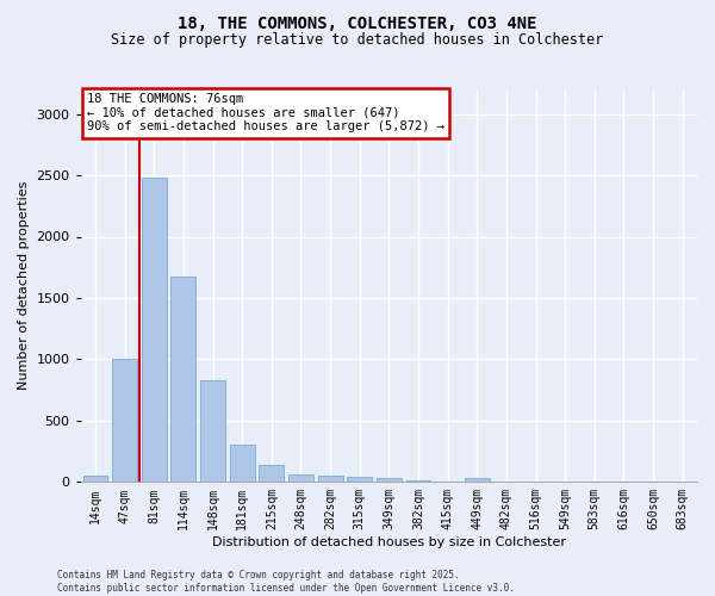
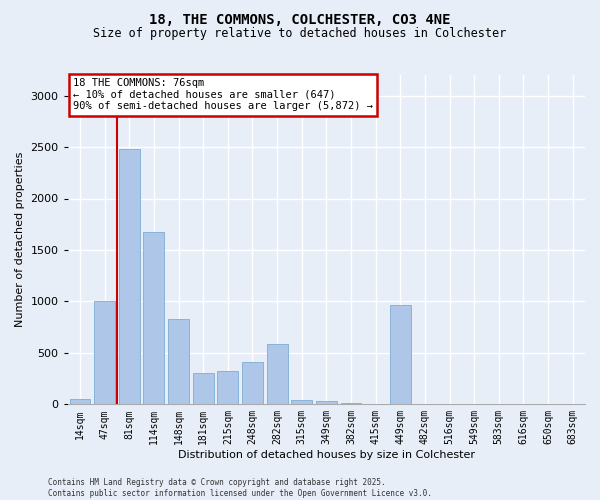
215sqm: 140 -> 320
248sqm: 60 -> 410
282sqm: 60 -> 590
449sqm: 30 -> 970
